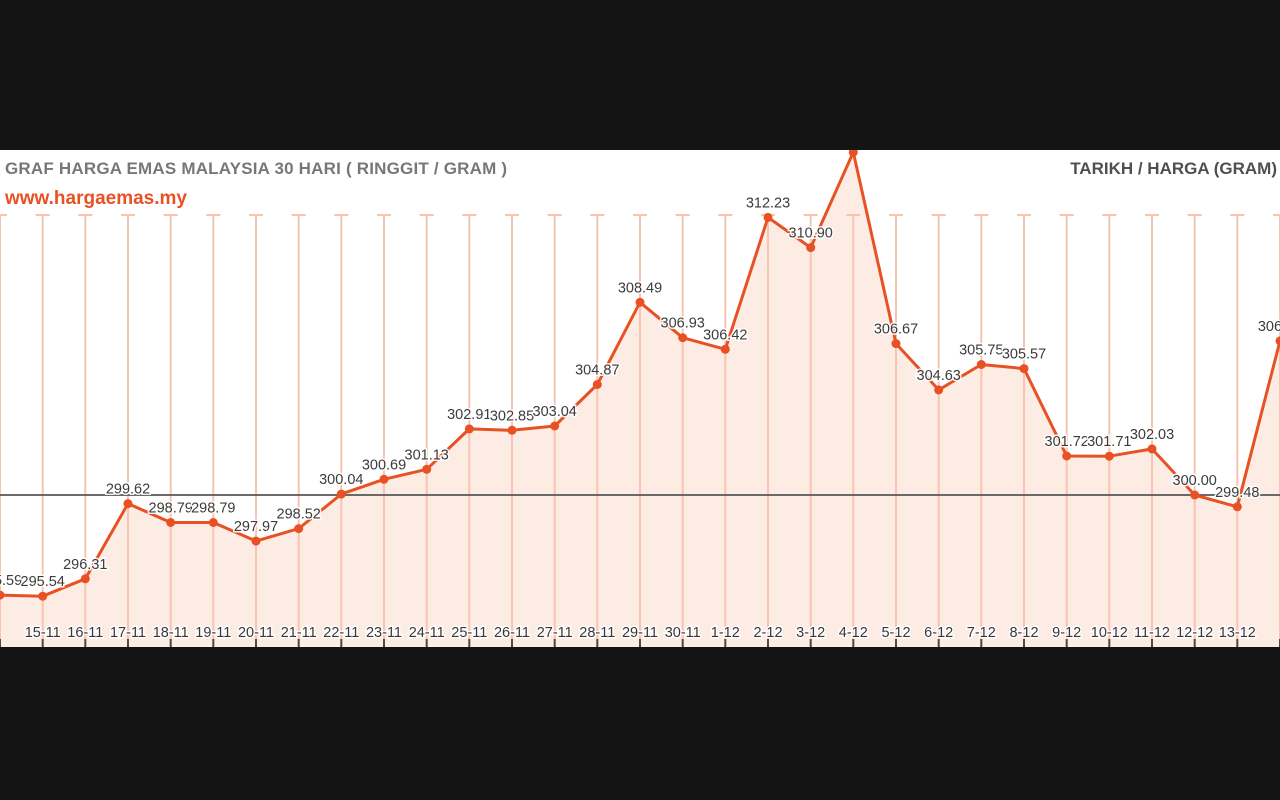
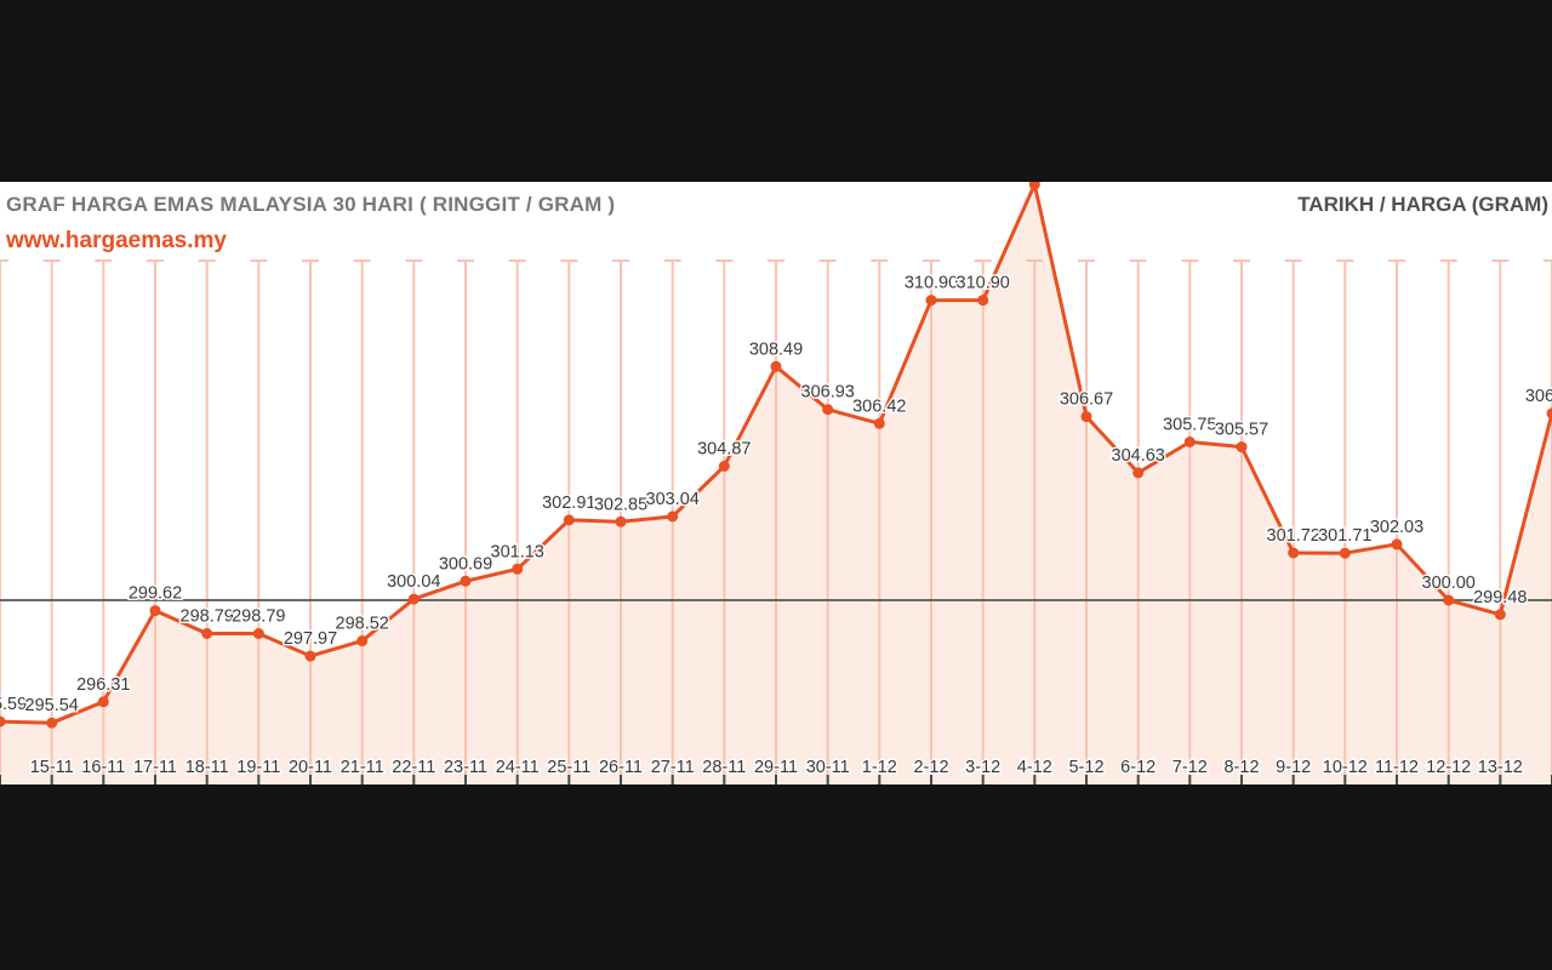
2-12: 312.23 -> 310.90
